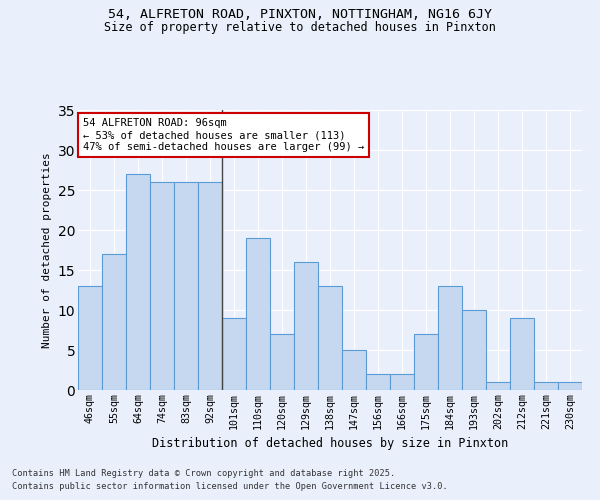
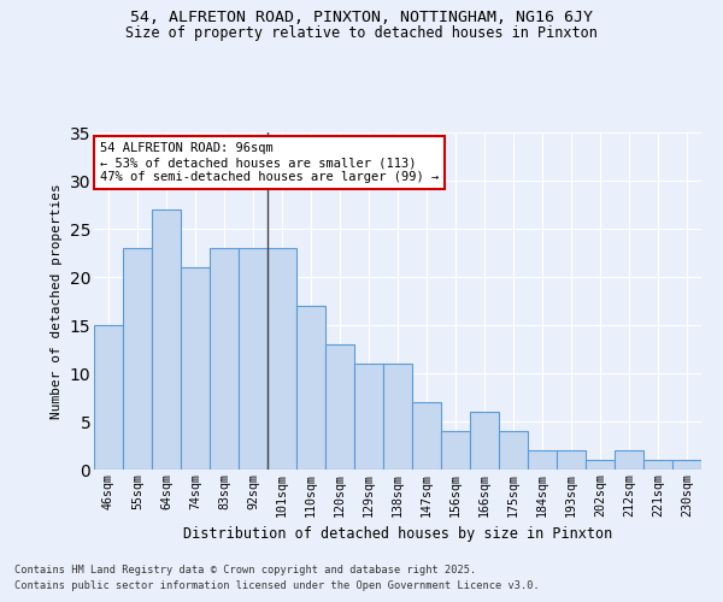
46sqm: 13 -> 15
55sqm: 17 -> 23
74sqm: 26 -> 21
83sqm: 26 -> 23
92sqm: 26 -> 23
101sqm: 9 -> 23
110sqm: 19 -> 17
120sqm: 7 -> 13
129sqm: 16 -> 11
138sqm: 13 -> 11
147sqm: 5 -> 7
156sqm: 2 -> 4
166sqm: 2 -> 6
175sqm: 7 -> 4
184sqm: 13 -> 2
193sqm: 10 -> 2
212sqm: 9 -> 2
